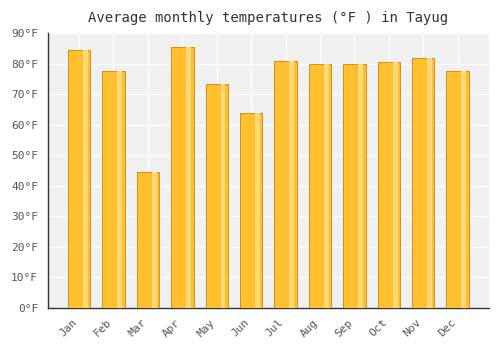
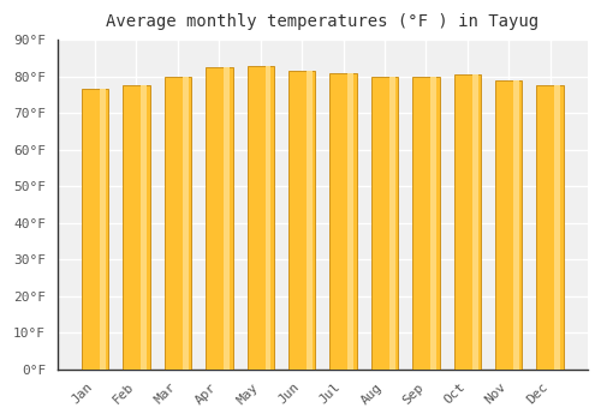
Jan: 84.5°F -> 76.5°F
Mar: 44.5°F -> 80.0°F
Apr: 85.5°F -> 82.5°F
May: 73.5°F -> 83.0°F
Jun: 64.0°F -> 81.5°F
Nov: 82.0°F -> 79.0°F
